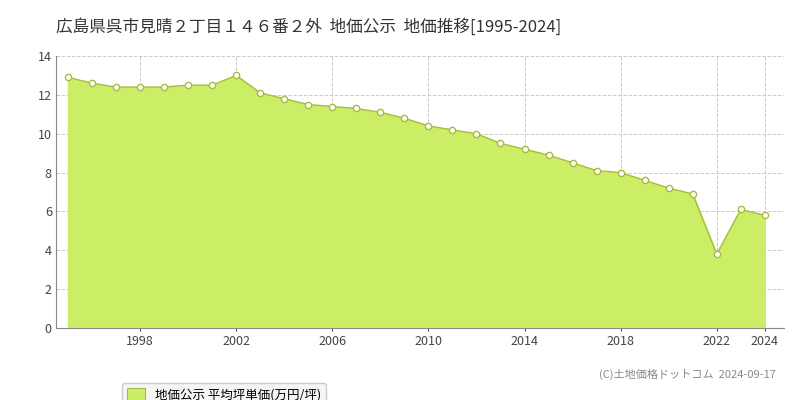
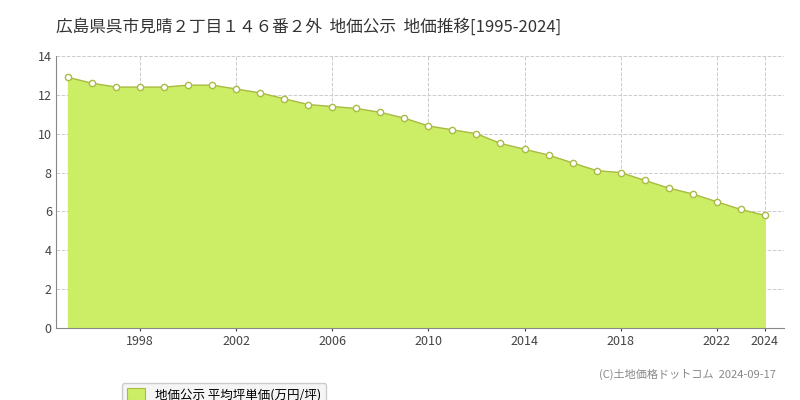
2002: 13.0 -> 12.3
2022: 3.8 -> 6.5
